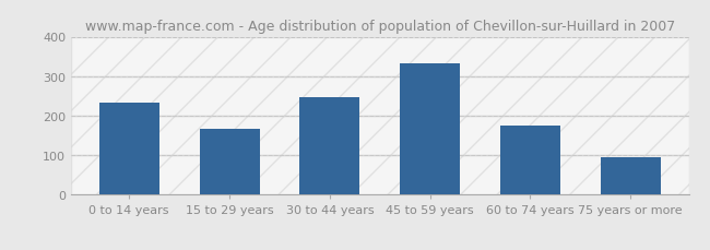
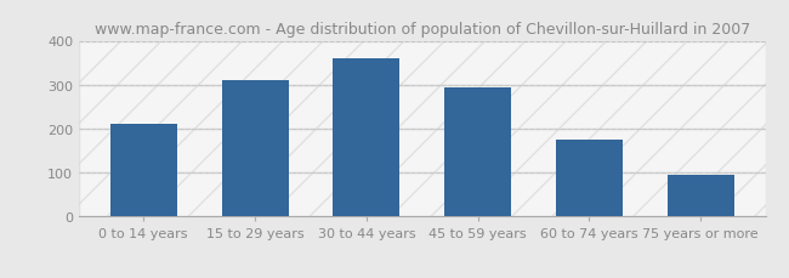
0 to 14 years: 232 -> 210
15 to 29 years: 167 -> 310
30 to 44 years: 246 -> 360
45 to 59 years: 333 -> 295
